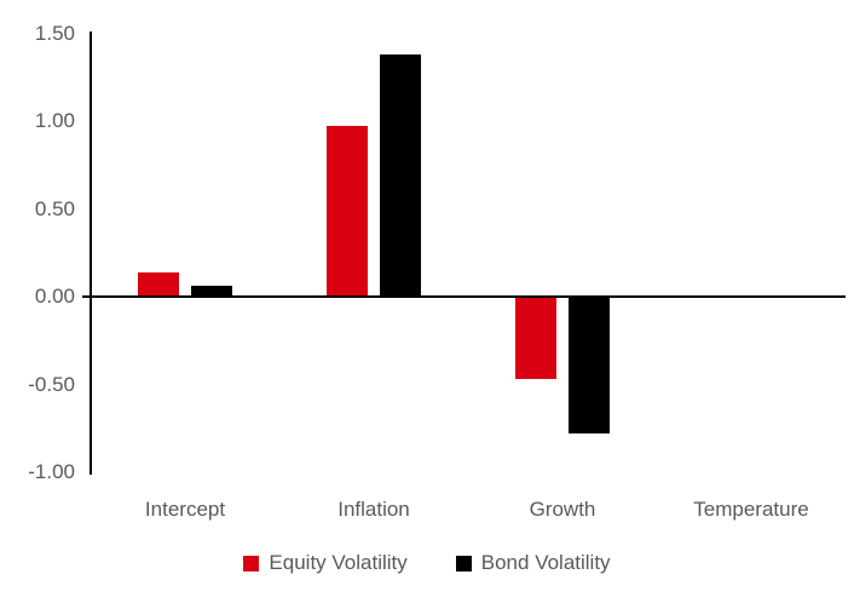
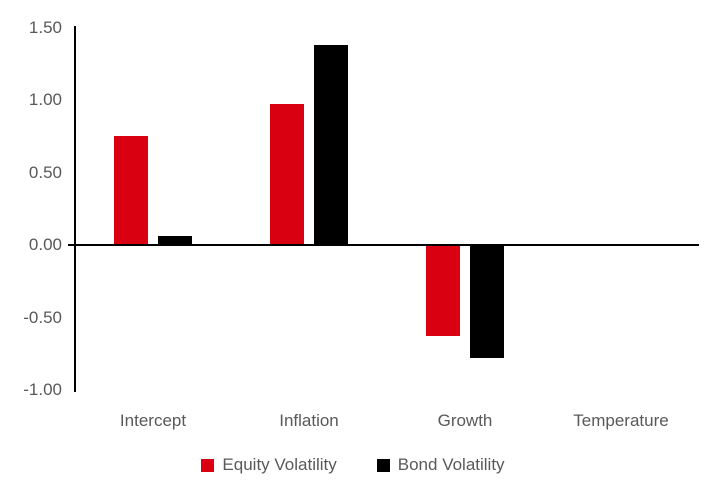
Equity Volatility/Intercept: 0.14 -> 0.75
Equity Volatility/Growth: -0.47 -> -0.63
